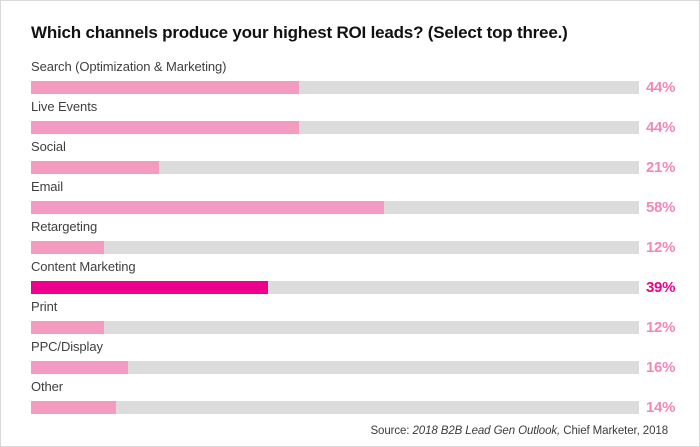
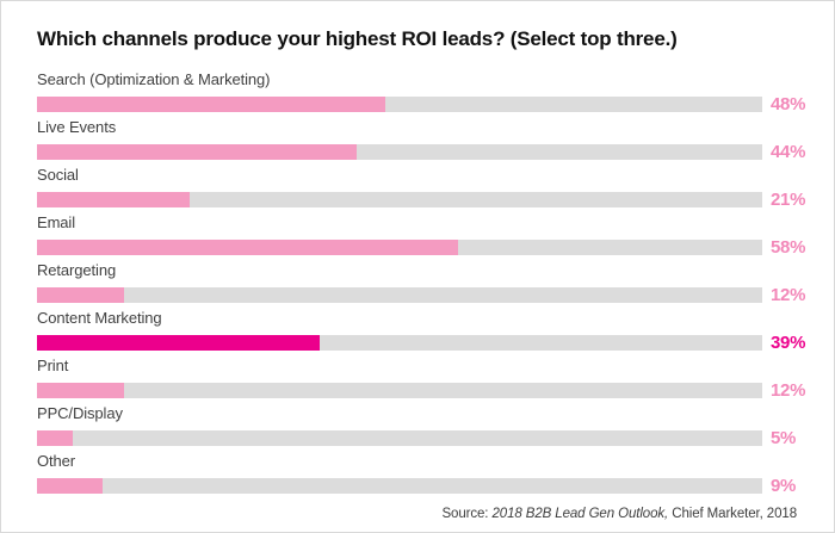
Search (Optimization & Marketing): 44% -> 48%
PPC/Display: 16% -> 5%
Other: 14% -> 9%
